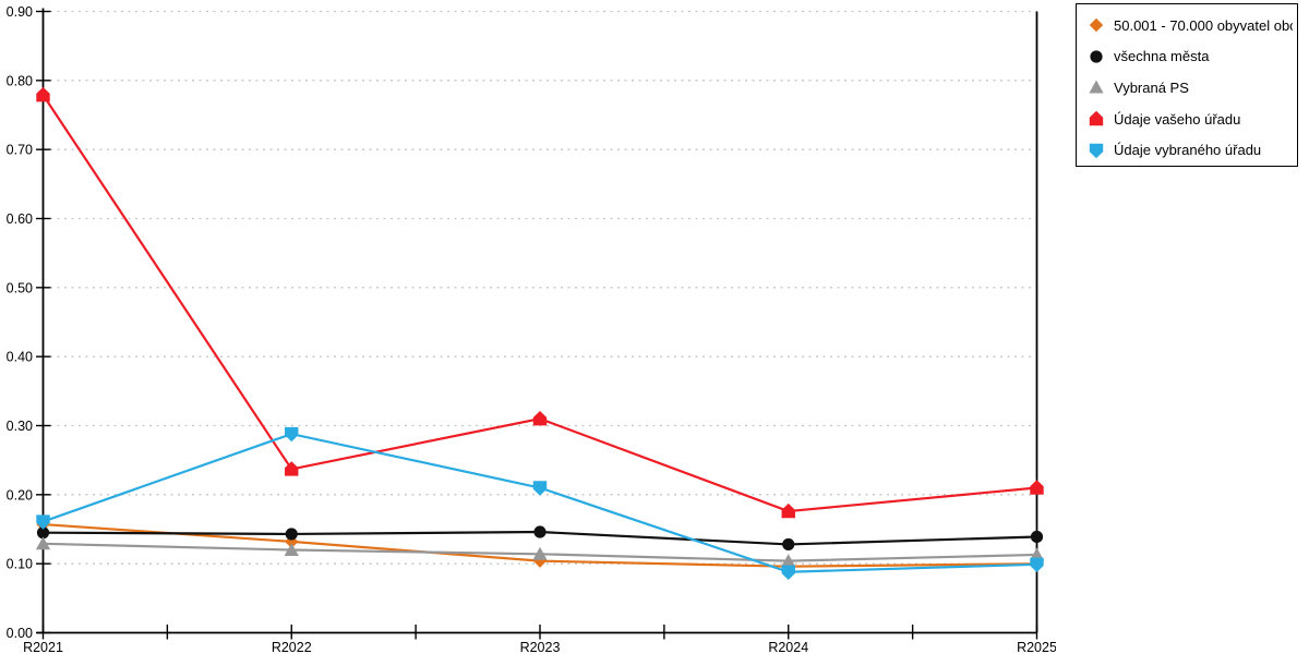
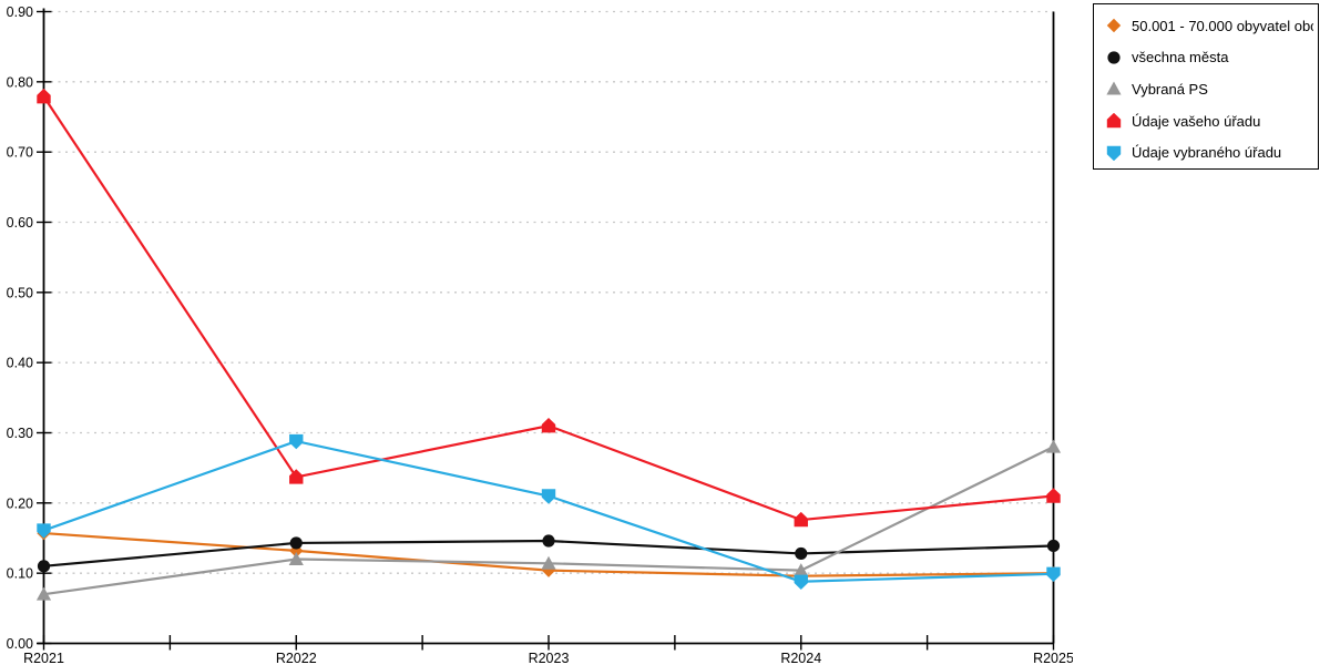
všechna města/R2021: 0.14 -> 0.11
Vybraná PS/R2021: 0.13 -> 0.07
Vybraná PS/R2025: 0.11 -> 0.28
